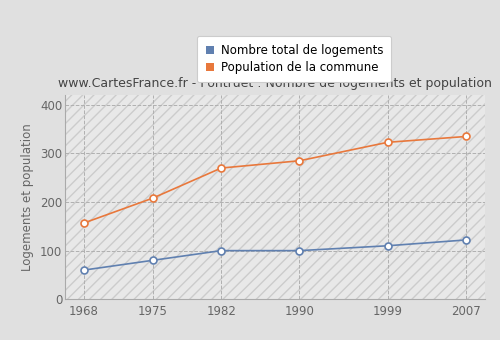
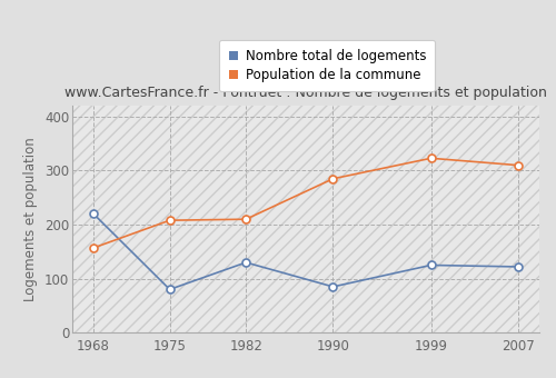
Nombre total de logements/1968: 60 -> 220
Nombre total de logements/1982: 100 -> 130
Population de la commune/1982: 270 -> 210
Nombre total de logements/1990: 100 -> 85
Nombre total de logements/1999: 110 -> 125
Population de la commune/2007: 335 -> 310
